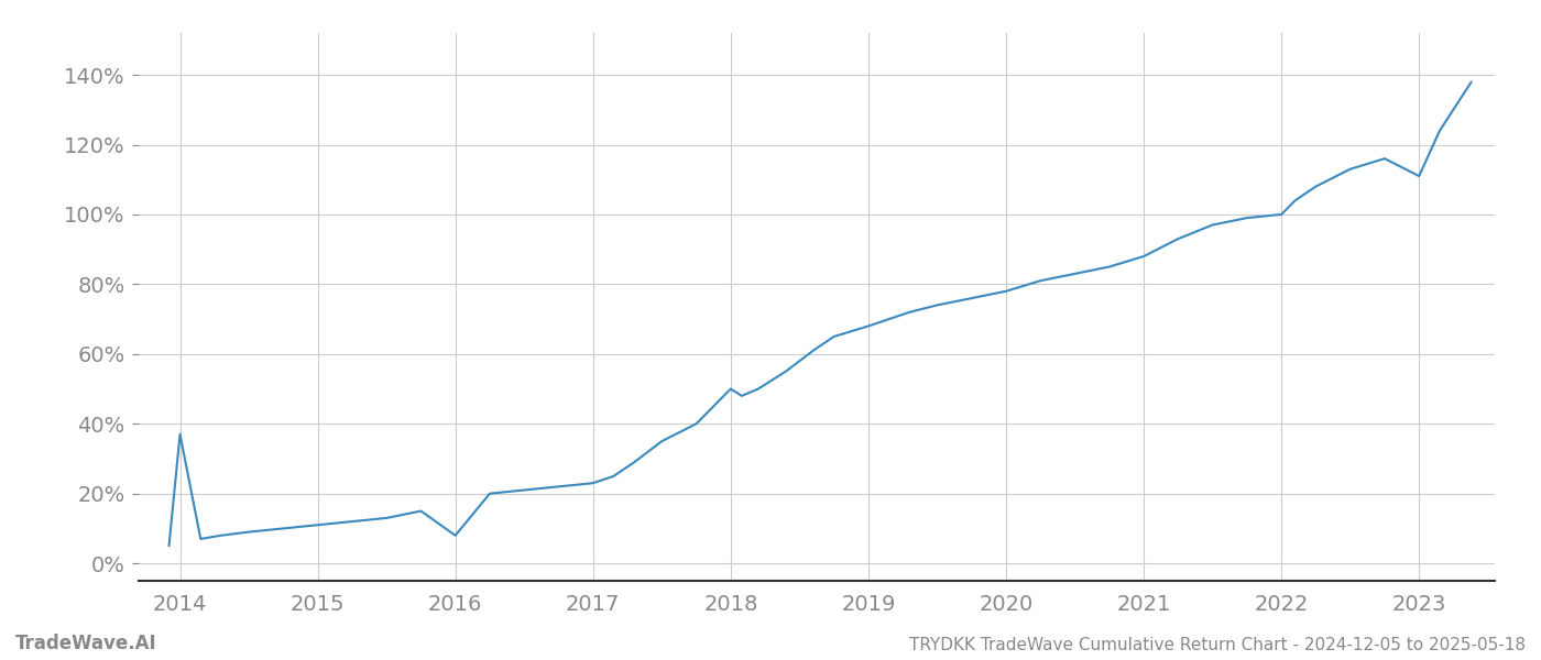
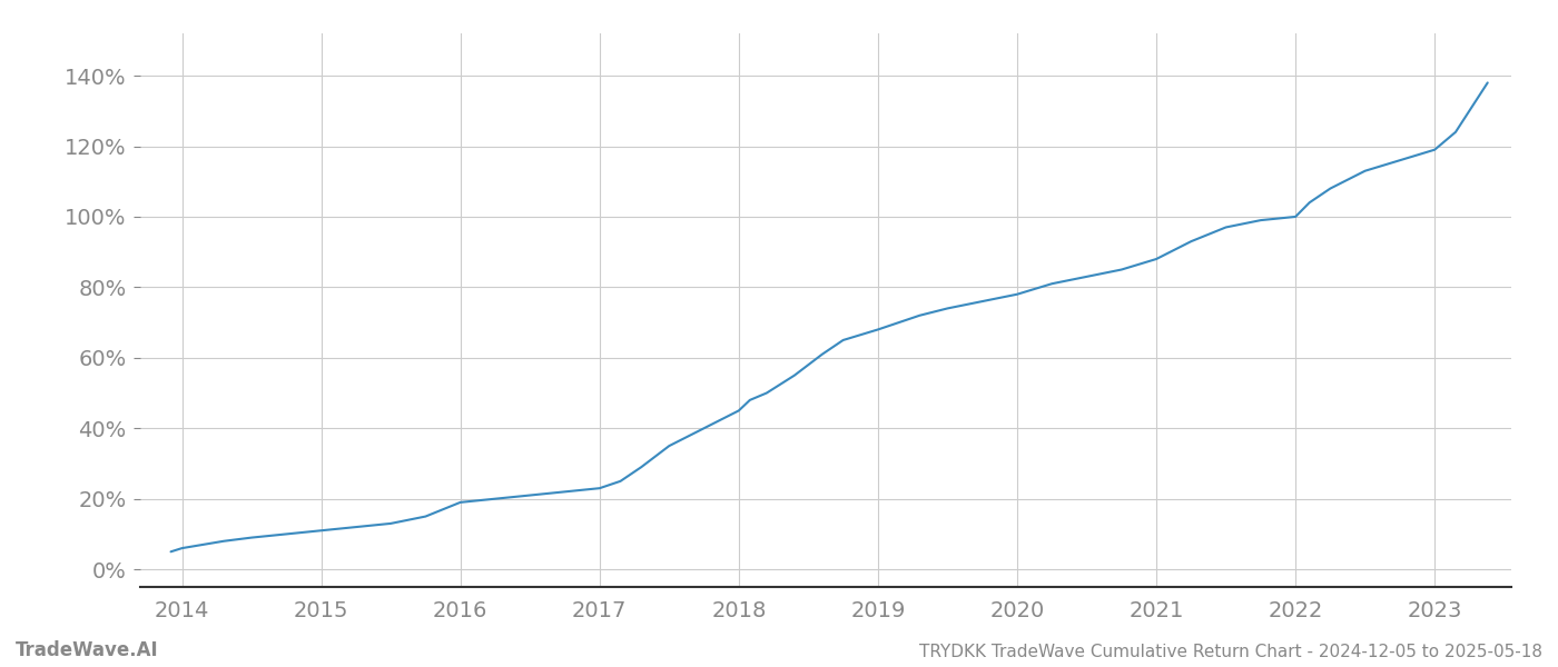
2014: 37% -> 6%
2016: 8% -> 19%
2018: 50% -> 45%
2023: 111% -> 119%
